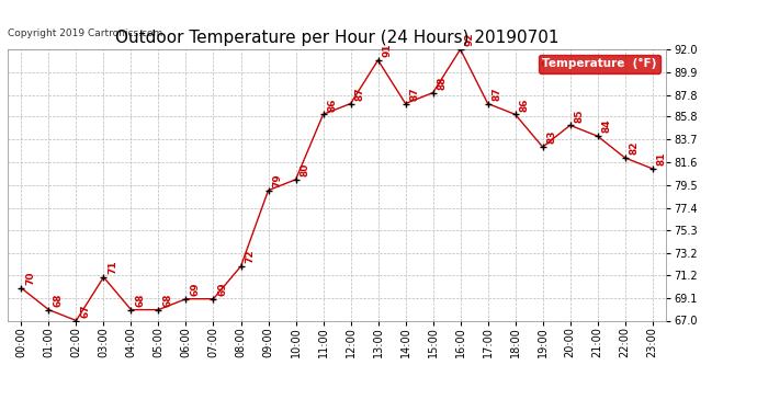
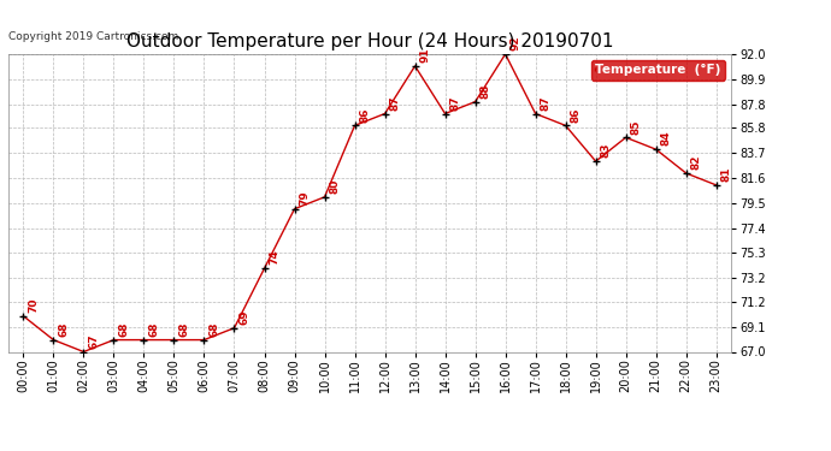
03:00: 71 -> 68
06:00: 69 -> 68
08:00: 72 -> 74
